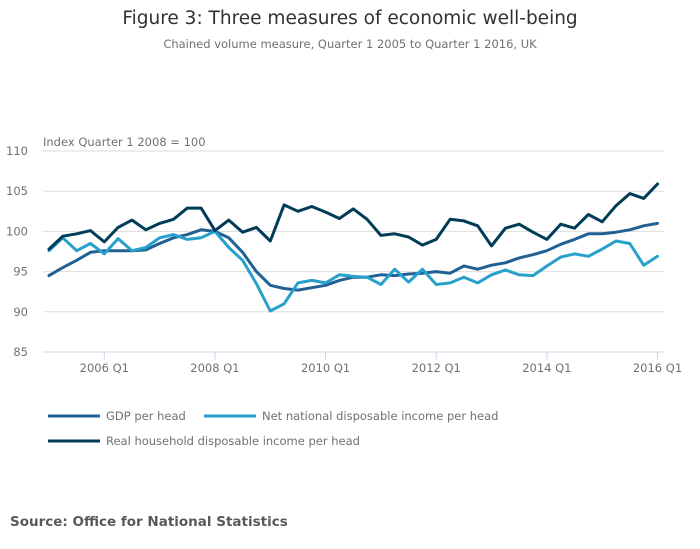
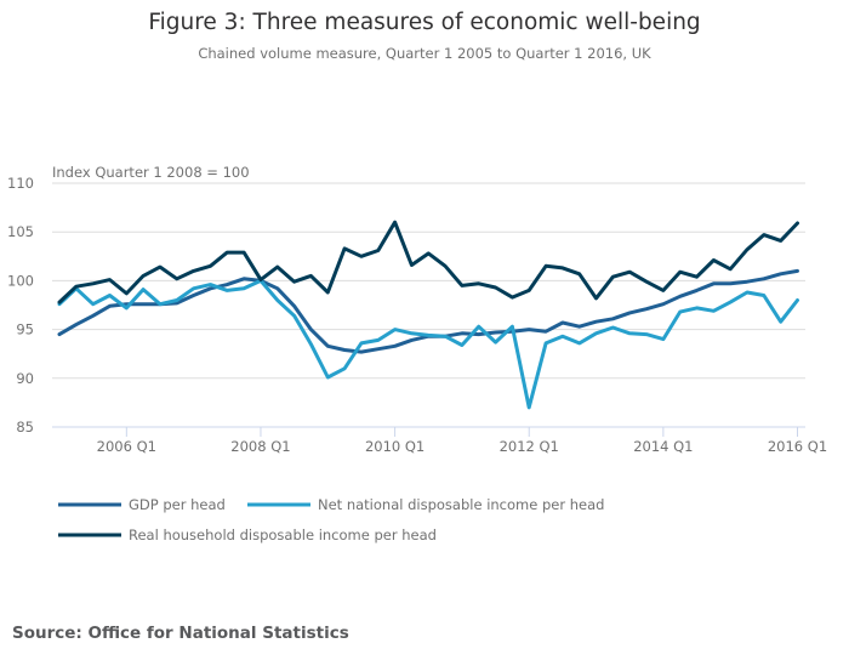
Net national disposable income per head/2010 Q1: 94 -> 95
Real household disposable income per head/2010 Q1: 102 -> 106
Net national disposable income per head/2012 Q1: 93 -> 87
Net national disposable income per head/2014 Q1: 96 -> 94
Net national disposable income per head/2016 Q1: 97 -> 98
